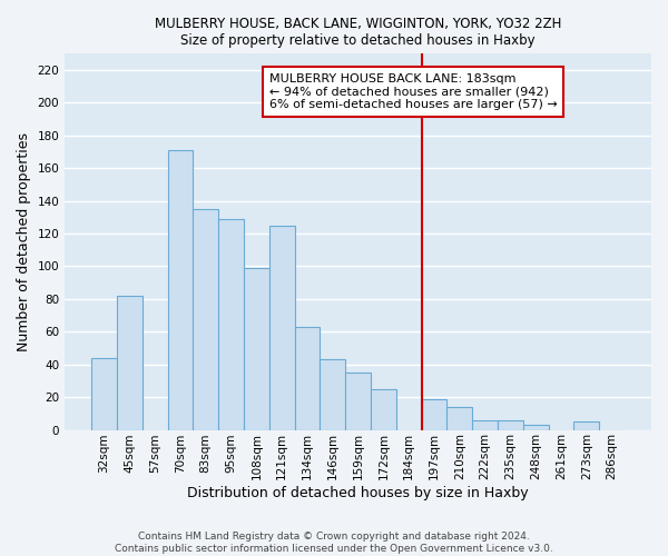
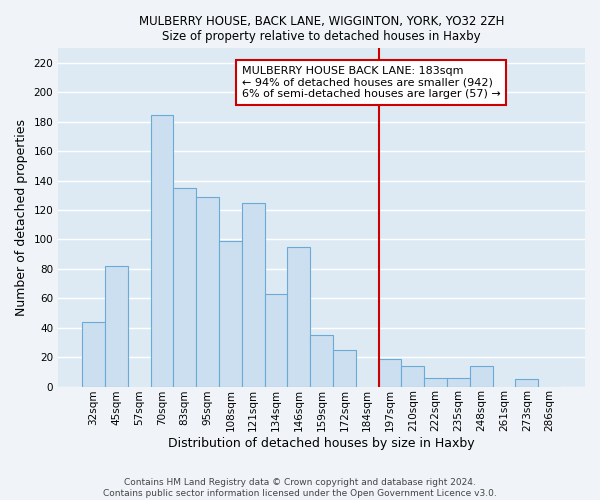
70sqm: 171 -> 185
146sqm: 43 -> 95
248sqm: 3 -> 14
